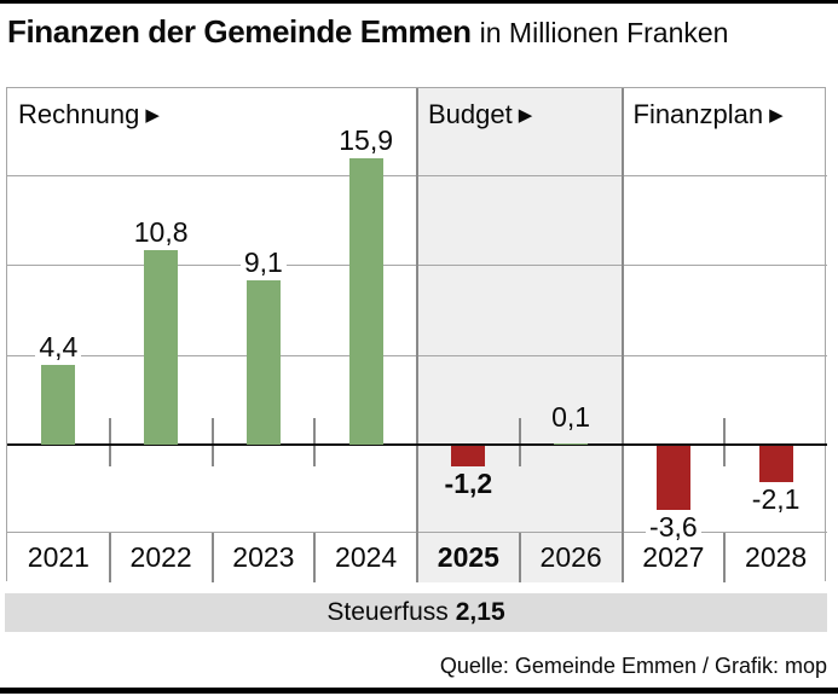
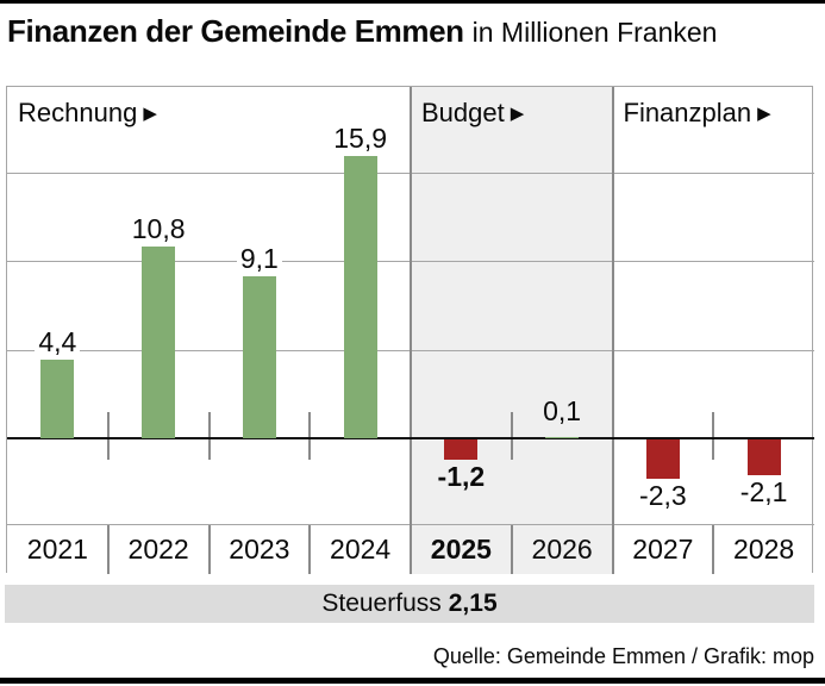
2027: -3,6 -> -2,3
